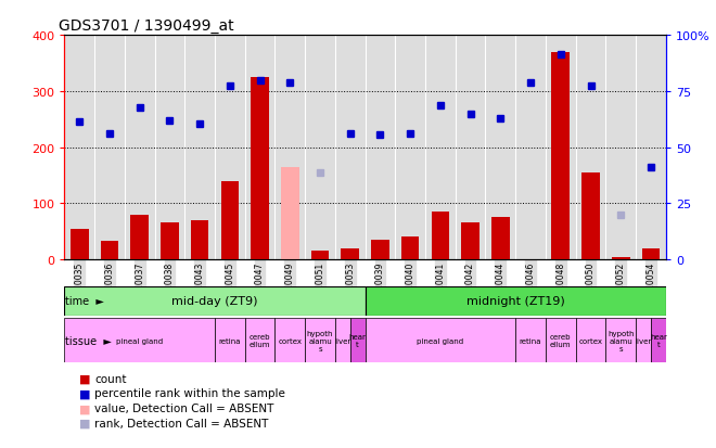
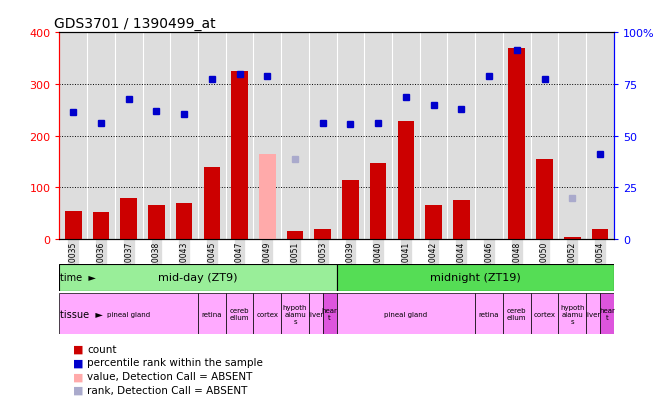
GSM310036: 33 -> 52
GSM310039: 35 -> 114
GSM310040: 40 -> 148
GSM310041: 85 -> 228
